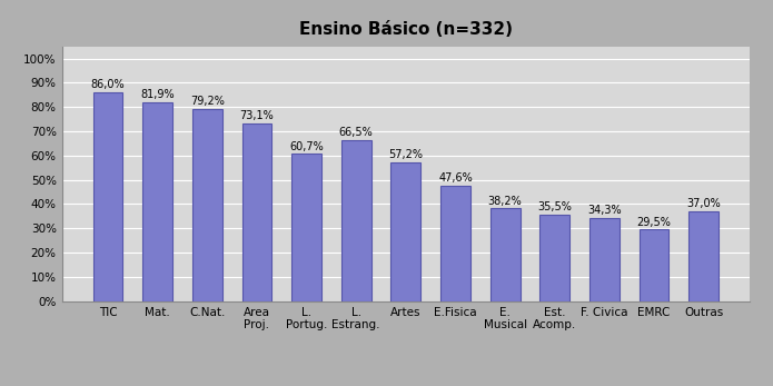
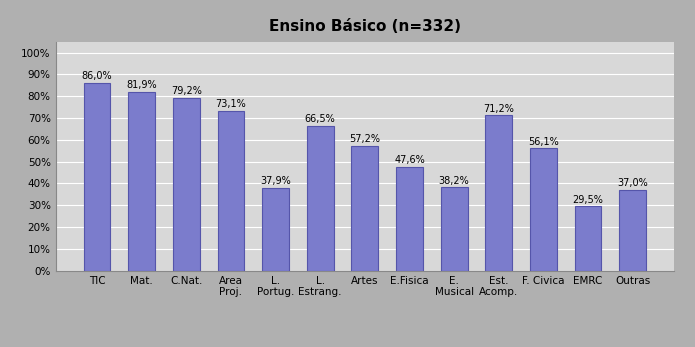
L. Portug.: 60,7% -> 37,9%
Est. Acomp.: 35,5% -> 71,2%
F. Civica: 34,3% -> 56,1%
